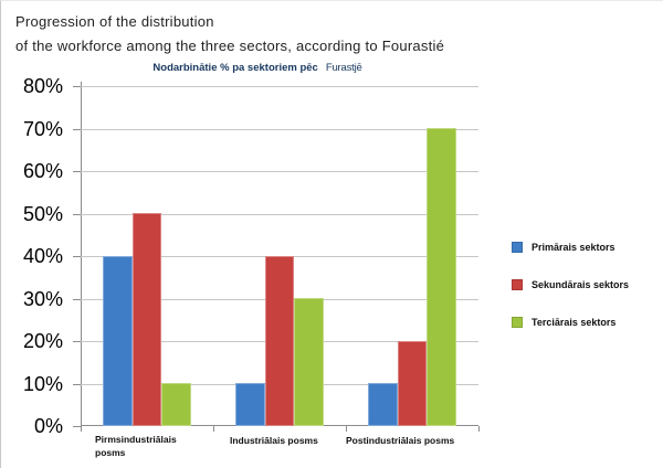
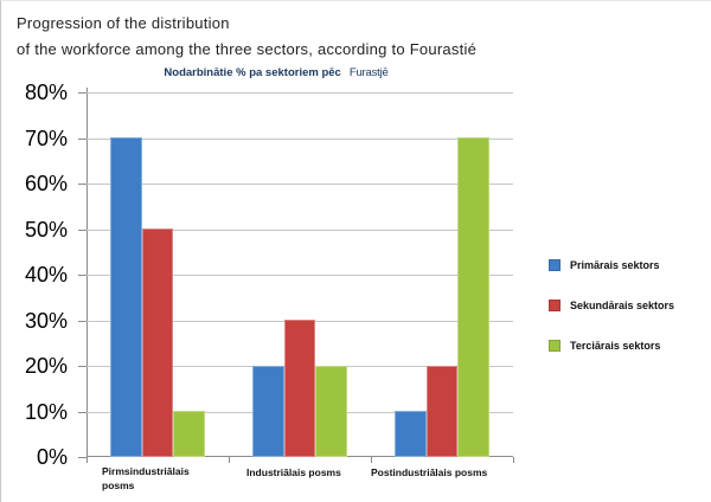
Primārais sektors/Pirmsindustriālais posms: 40% -> 70%
Primārais sektors/Industriālais posms: 10% -> 20%
Sekundārais sektors/Industriālais posms: 40% -> 30%
Terciārais sektors/Industriālais posms: 30% -> 20%
